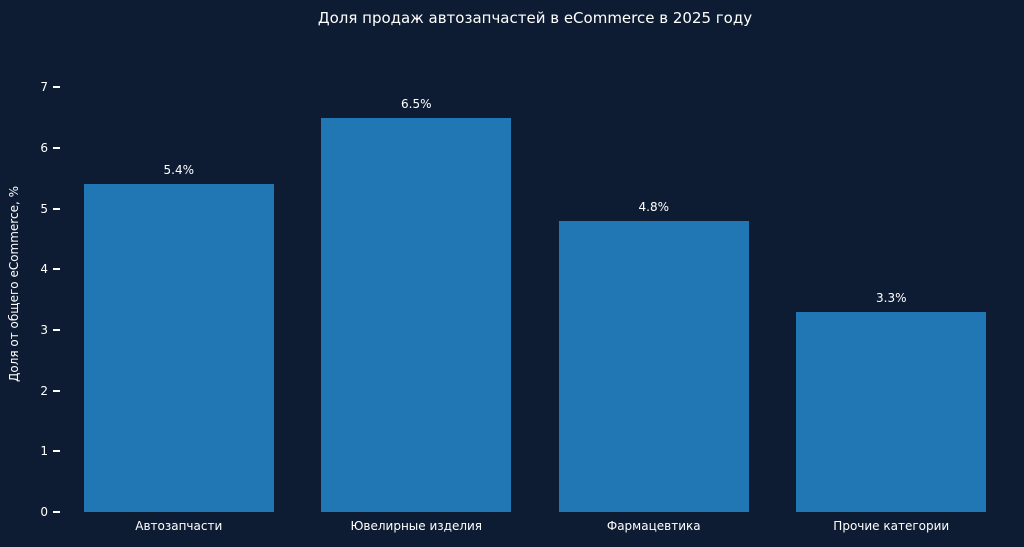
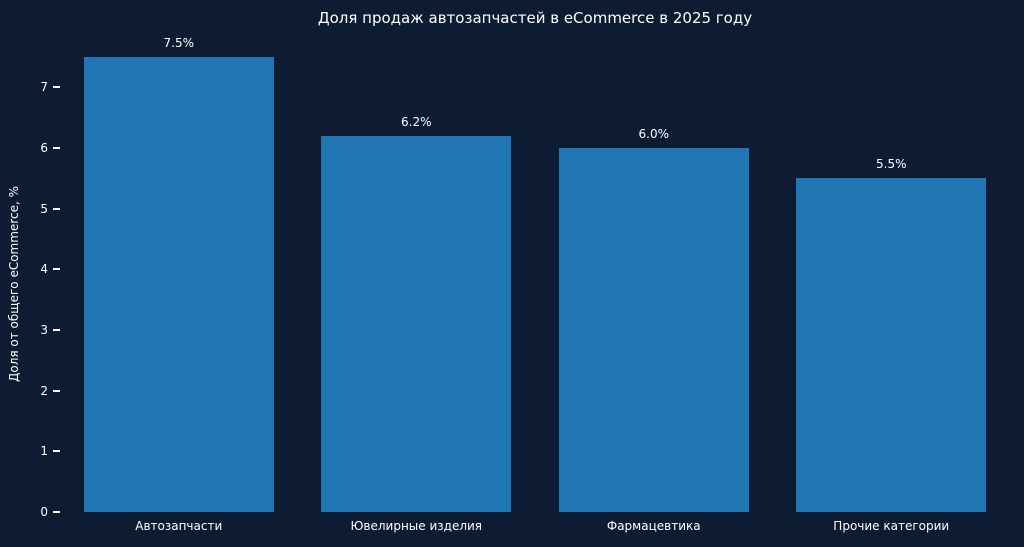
Автозапчасти: 5.4% -> 7.5%
Ювелирные изделия: 6.5% -> 6.2%
Фармацевтика: 4.8% -> 6.0%
Прочие категории: 3.3% -> 5.5%
